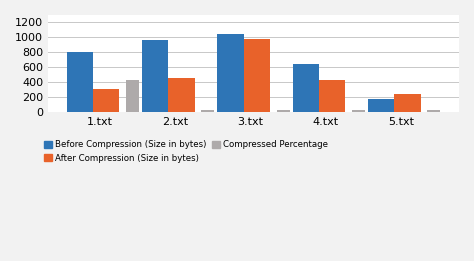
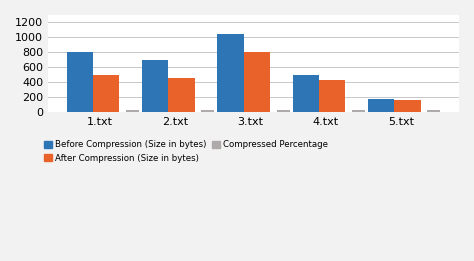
After Compression (Size in bytes)/1.txt: 300 -> 500
Compressed Percentage/1.txt: 420 -> 20
Before Compression (Size in bytes)/2.txt: 960 -> 700
After Compression (Size in bytes)/3.txt: 980 -> 800
Before Compression (Size in bytes)/4.txt: 640 -> 490
After Compression (Size in bytes)/5.txt: 240 -> 160
